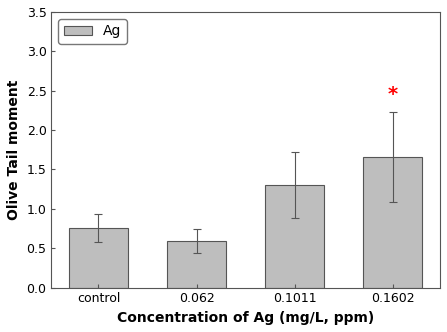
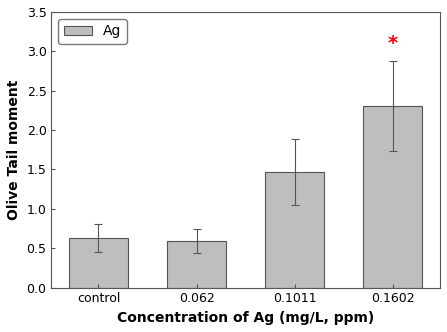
control: 0.76 -> 0.63
0.1011: 1.30 -> 1.47
0.1602: 1.66 -> 2.31
